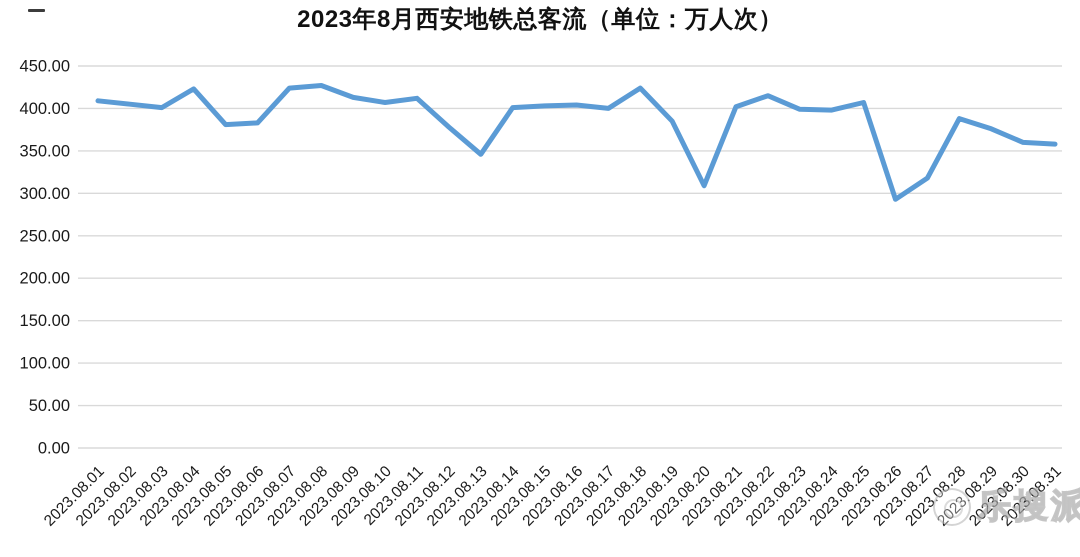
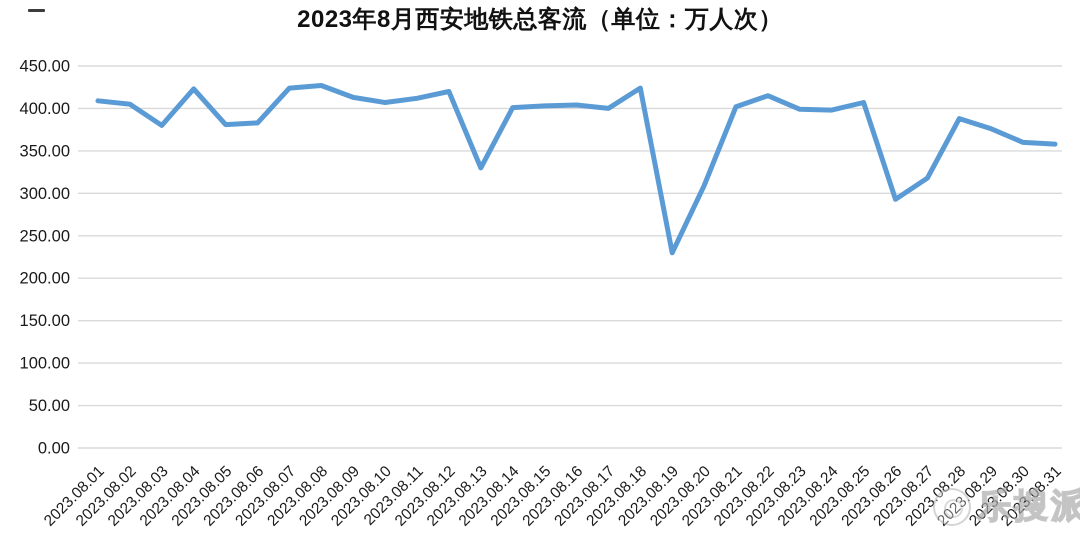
2023.08.03: 400 -> 380
2023.08.12: 380 -> 420
2023.08.13: 350 -> 330
2023.08.19: 380 -> 230
